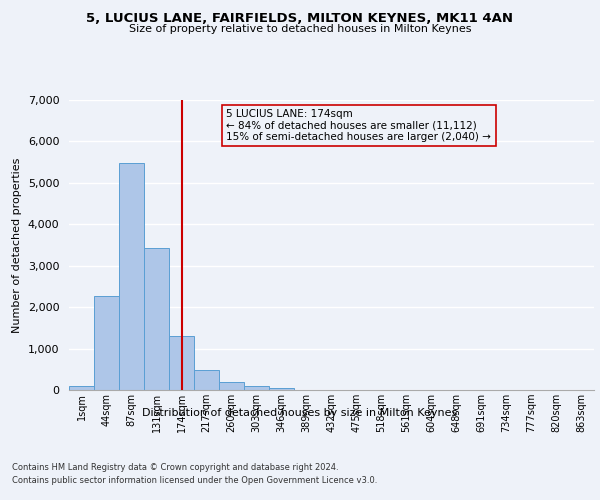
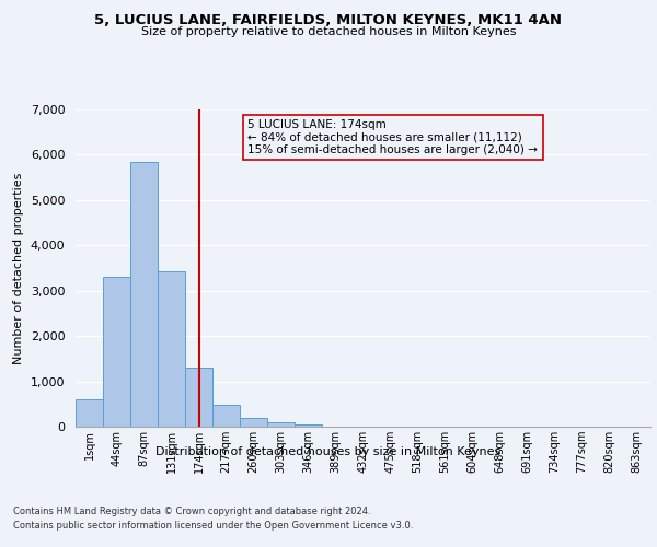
1sqm: 100 -> 600
44sqm: 2,270 -> 3,300
87sqm: 5,470 -> 5,850
